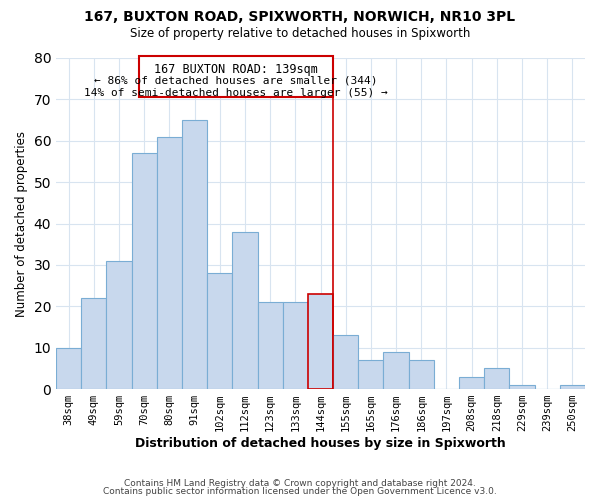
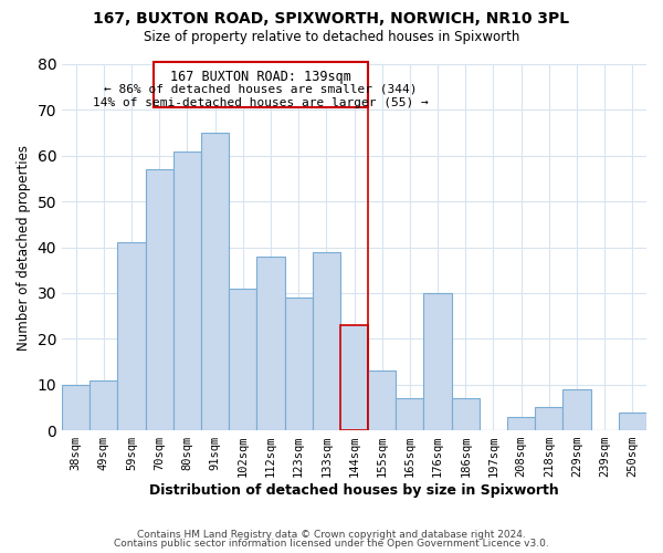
49sqm: 22 -> 11
59sqm: 31 -> 41
102sqm: 28 -> 31
123sqm: 21 -> 29
133sqm: 21 -> 39
176sqm: 9 -> 30
229sqm: 1 -> 9
250sqm: 1 -> 4
